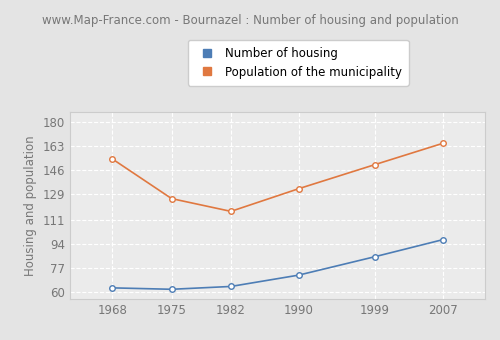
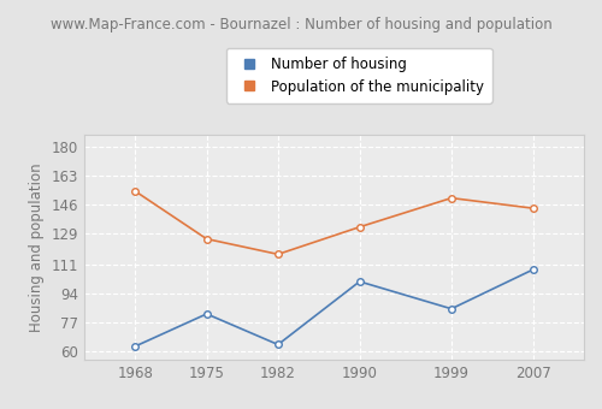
Number of housing/1975: 62 -> 82
Number of housing/1990: 72 -> 101
Number of housing/2007: 97 -> 108
Population of the municipality/2007: 165 -> 144
